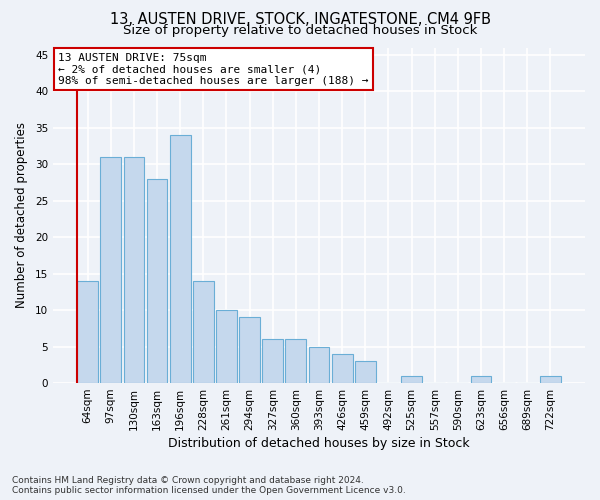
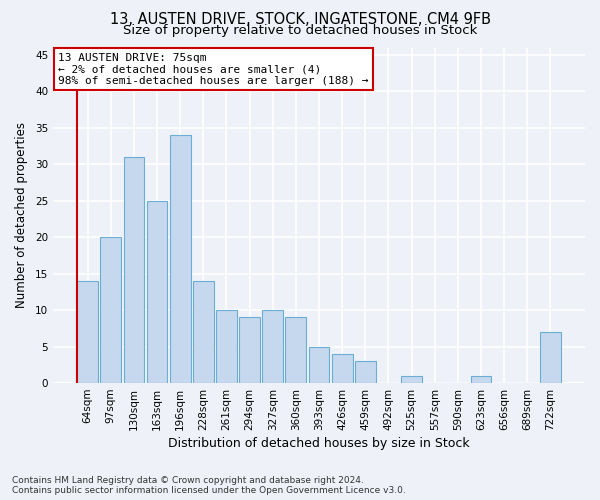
97sqm: 31 -> 20
163sqm: 28 -> 25
327sqm: 6 -> 10
360sqm: 6 -> 9
722sqm: 1 -> 7
